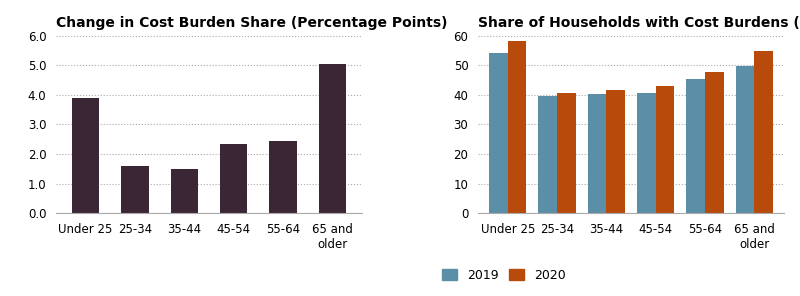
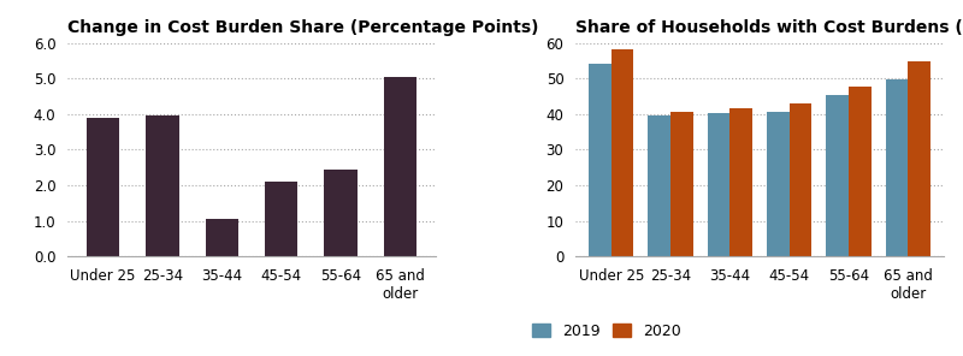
Change in Cost Burden Share (Percentage Points)/25-34: 1.60 -> 3.95
Change in Cost Burden Share (Percentage Points)/35-44: 1.50 -> 1.05
Change in Cost Burden Share (Percentage Points)/45-54: 2.35 -> 2.10
